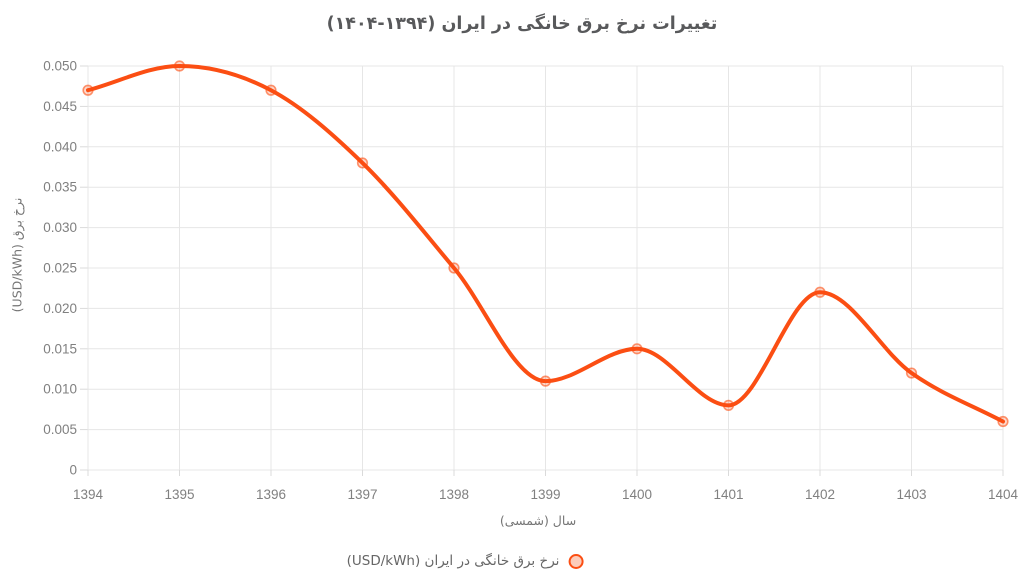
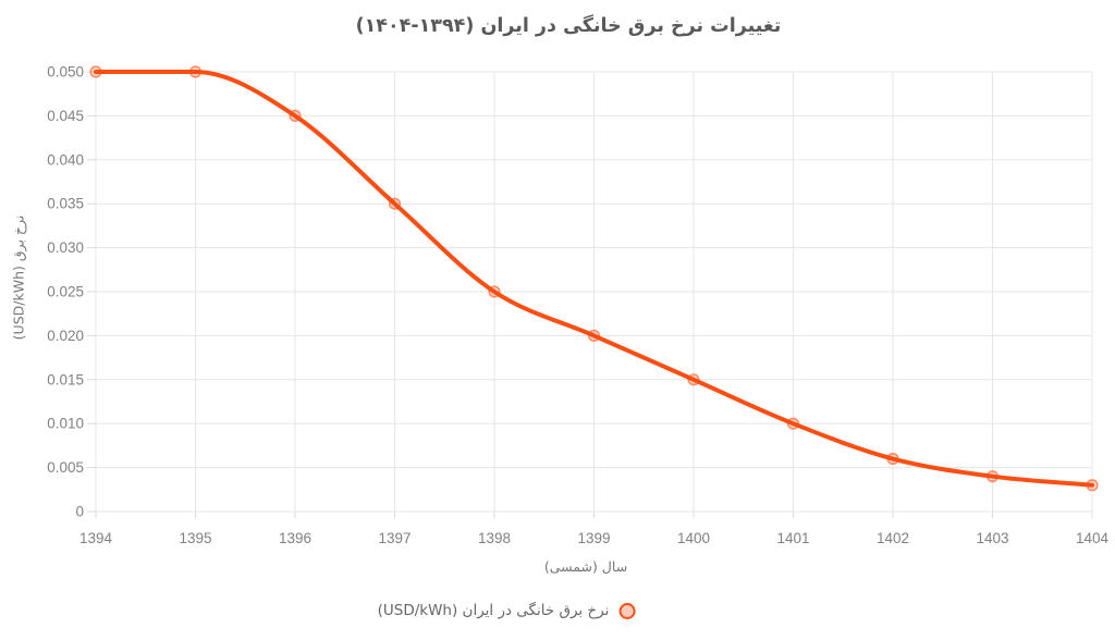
1394: 0.047 -> 0.050
1396: 0.047 -> 0.045
1397: 0.038 -> 0.035
1399: 0.011 -> 0.020
1401: 0.008 -> 0.010
1402: 0.022 -> 0.006
1403: 0.012 -> 0.004
1404: 0.006 -> 0.003
